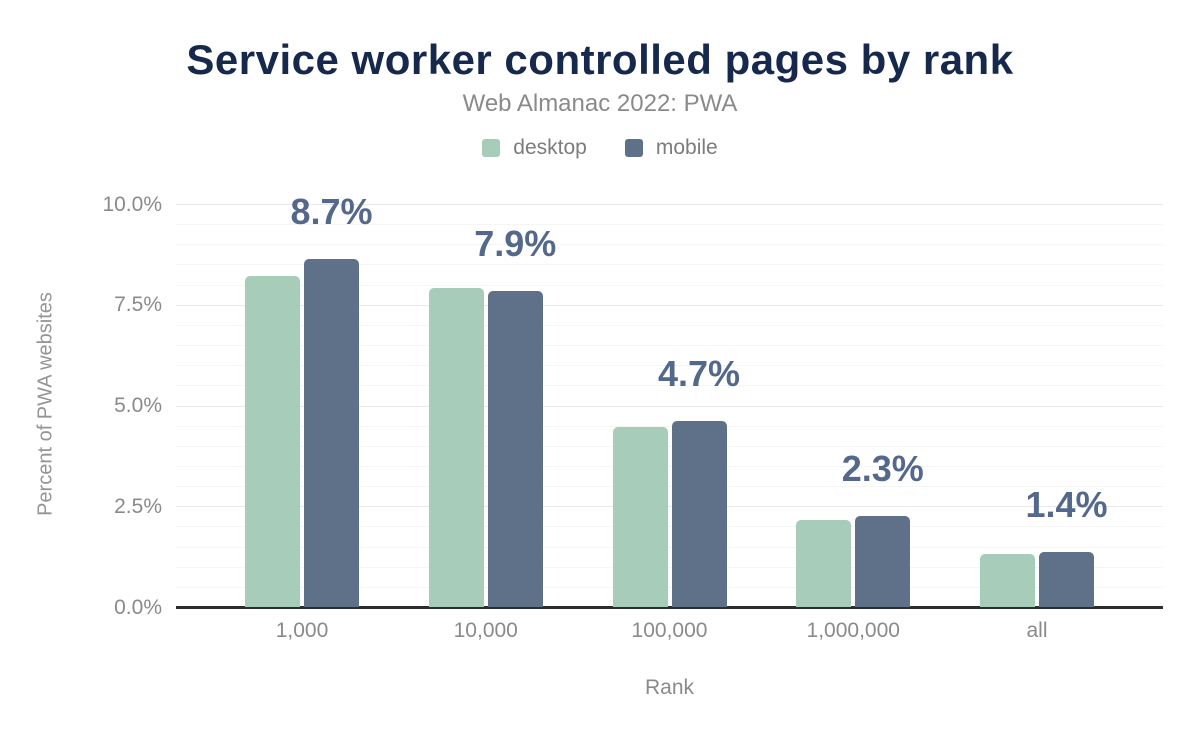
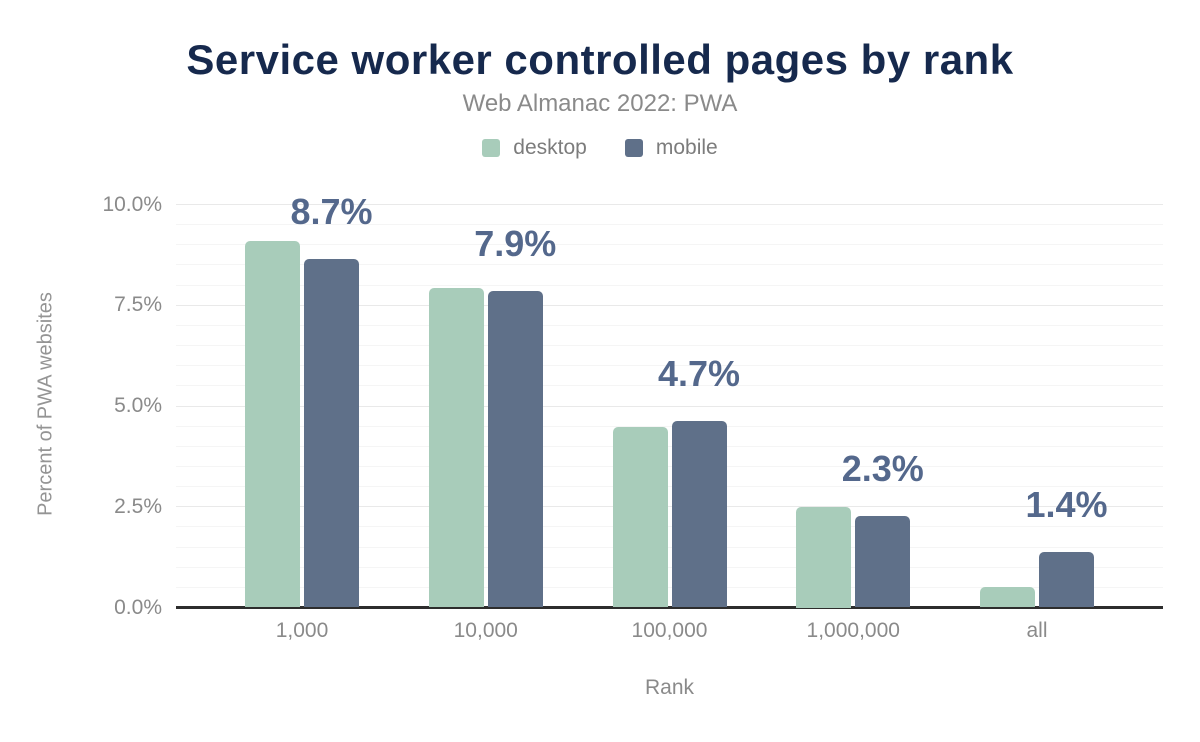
desktop/1,000: 8.2% -> 9.1%
desktop/1,000,000: 2.2% -> 2.5%
desktop/all: 1.3% -> 0.5%
